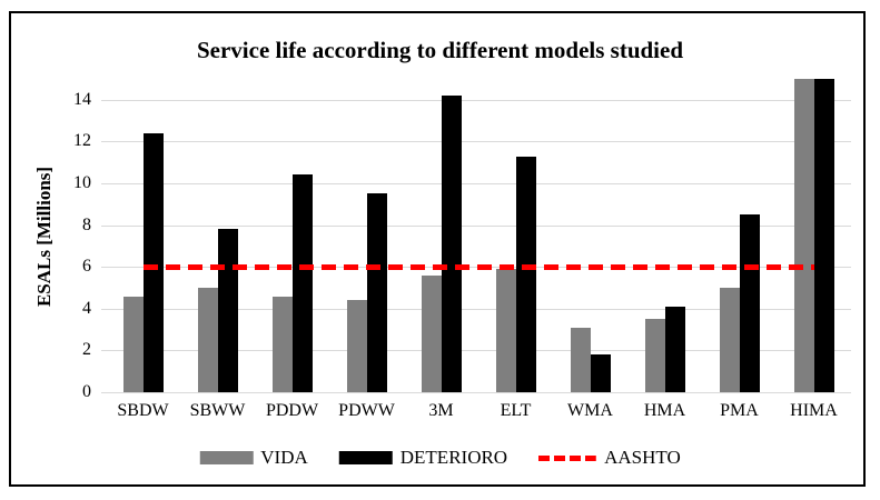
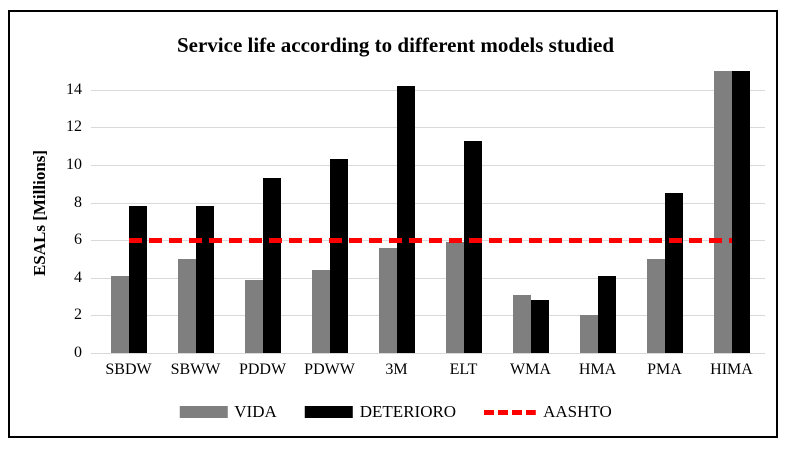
VIDA/SBDW: 4.6 -> 4.1
DETERIORO/SBDW: 12.4 -> 7.8
VIDA/PDDW: 4.6 -> 3.9
DETERIORO/PDDW: 10.4 -> 9.3
DETERIORO/PDWW: 9.5 -> 10.3
DETERIORO/WMA: 1.8 -> 2.8
VIDA/HMA: 3.5 -> 2.0
